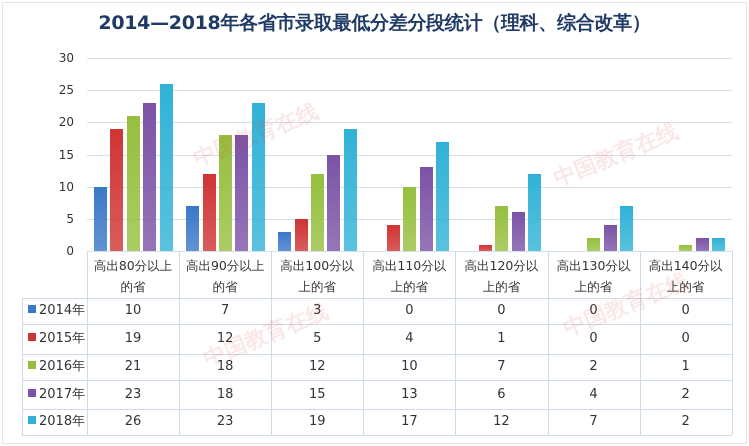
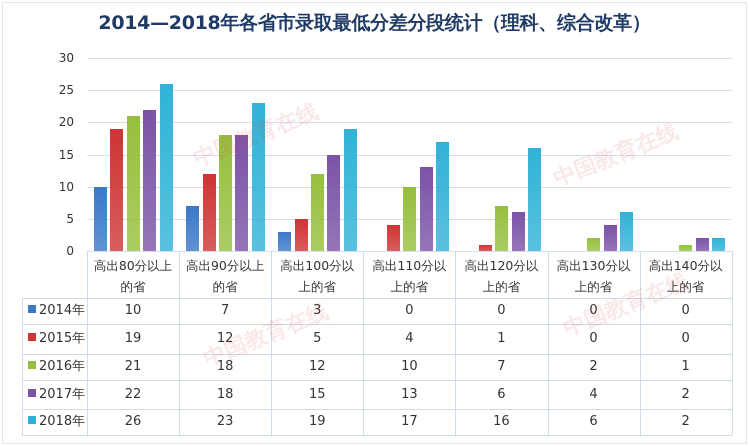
2017年/高出80分以上的省: 23 -> 22
2018年/高出120分以上的省: 12 -> 16
2018年/高出130分以上的省: 7 -> 6
